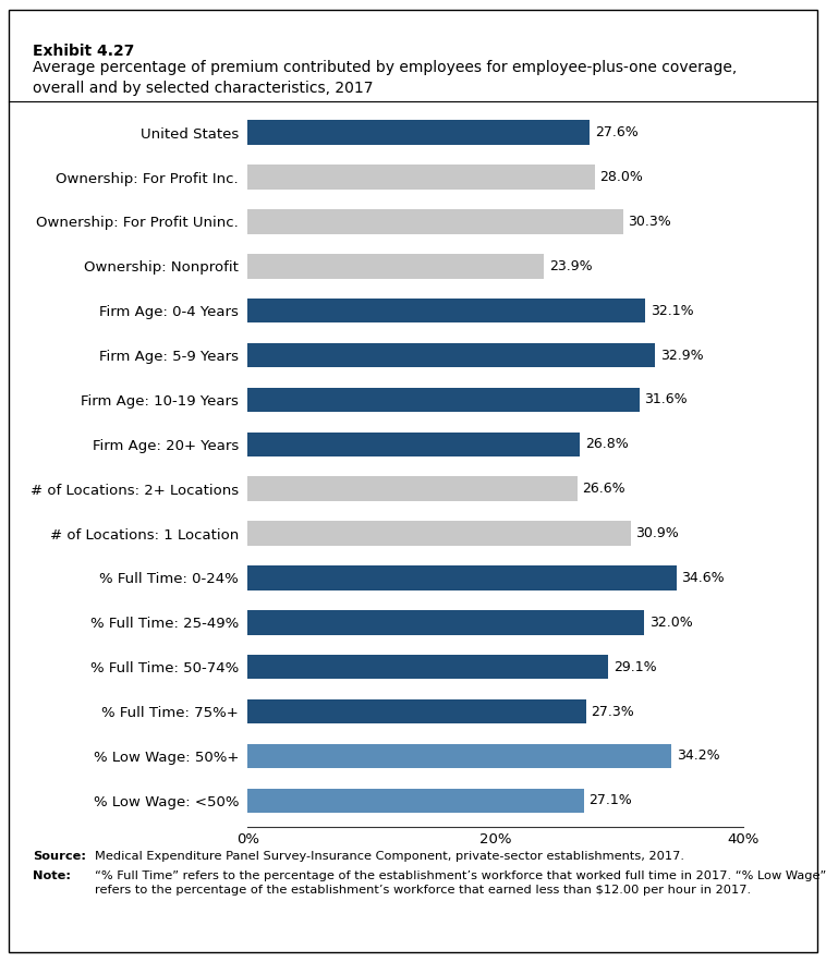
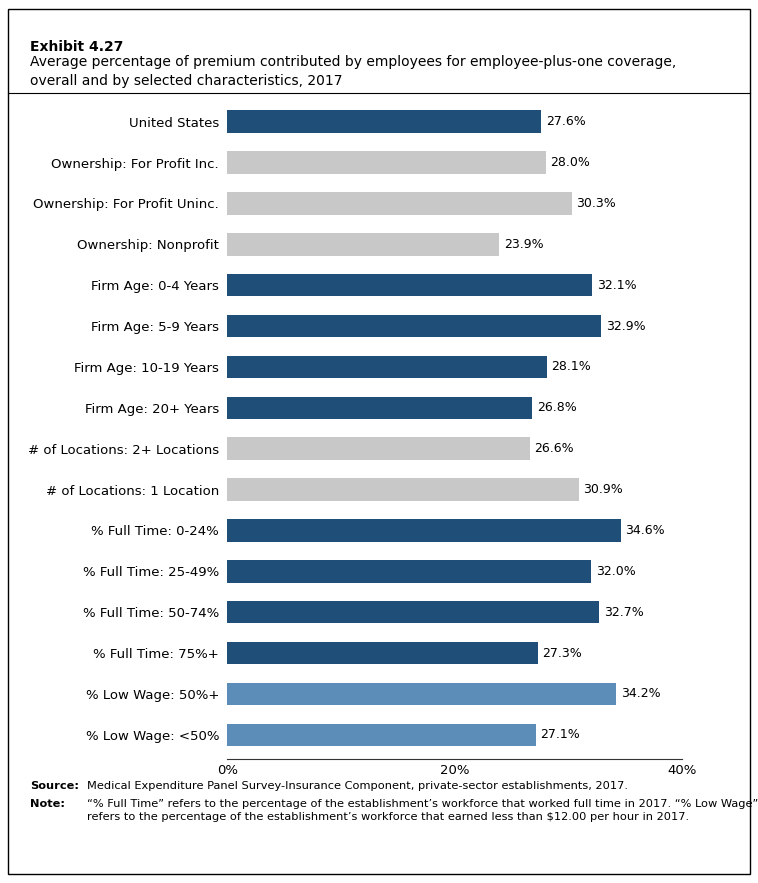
Firm Age: 10-19 Years: 31.6% -> 28.1%
% Full Time: 50-74%: 29.1% -> 32.7%
